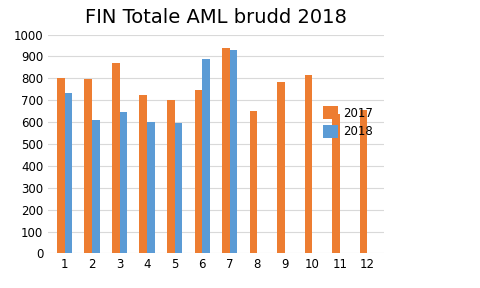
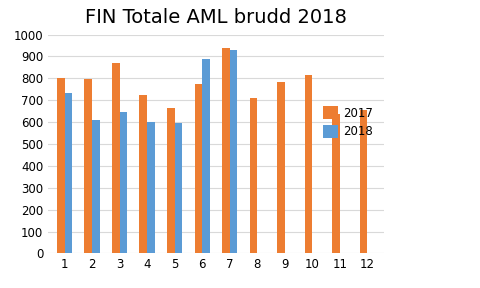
2017/5: 700 -> 665
2017/6: 745 -> 775
2017/8: 650 -> 710
